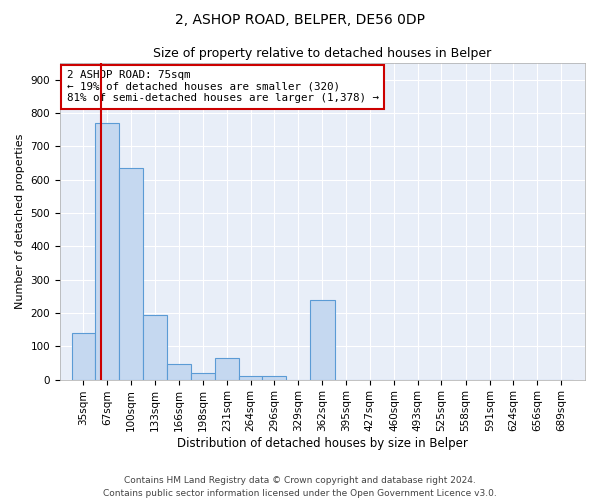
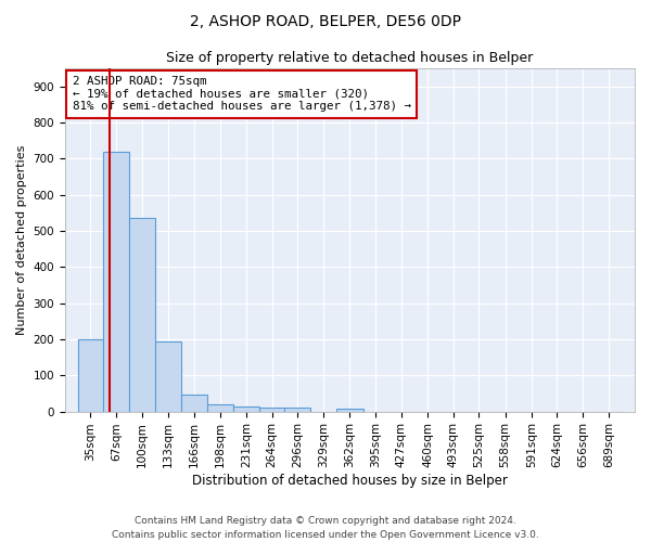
35sqm: 140 -> 200
67sqm: 770 -> 720
100sqm: 635 -> 535
231sqm: 65 -> 15
362sqm: 240 -> 9
